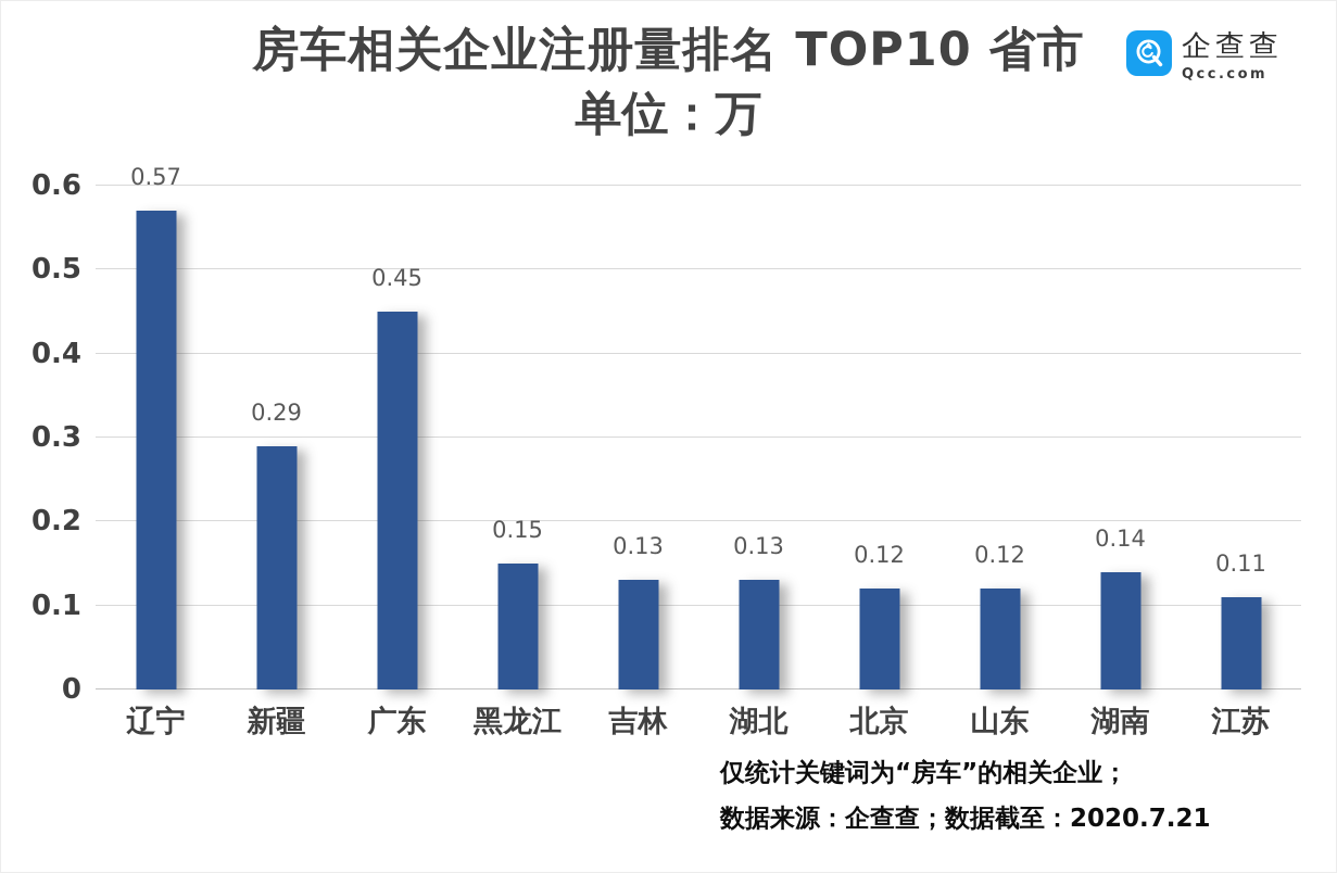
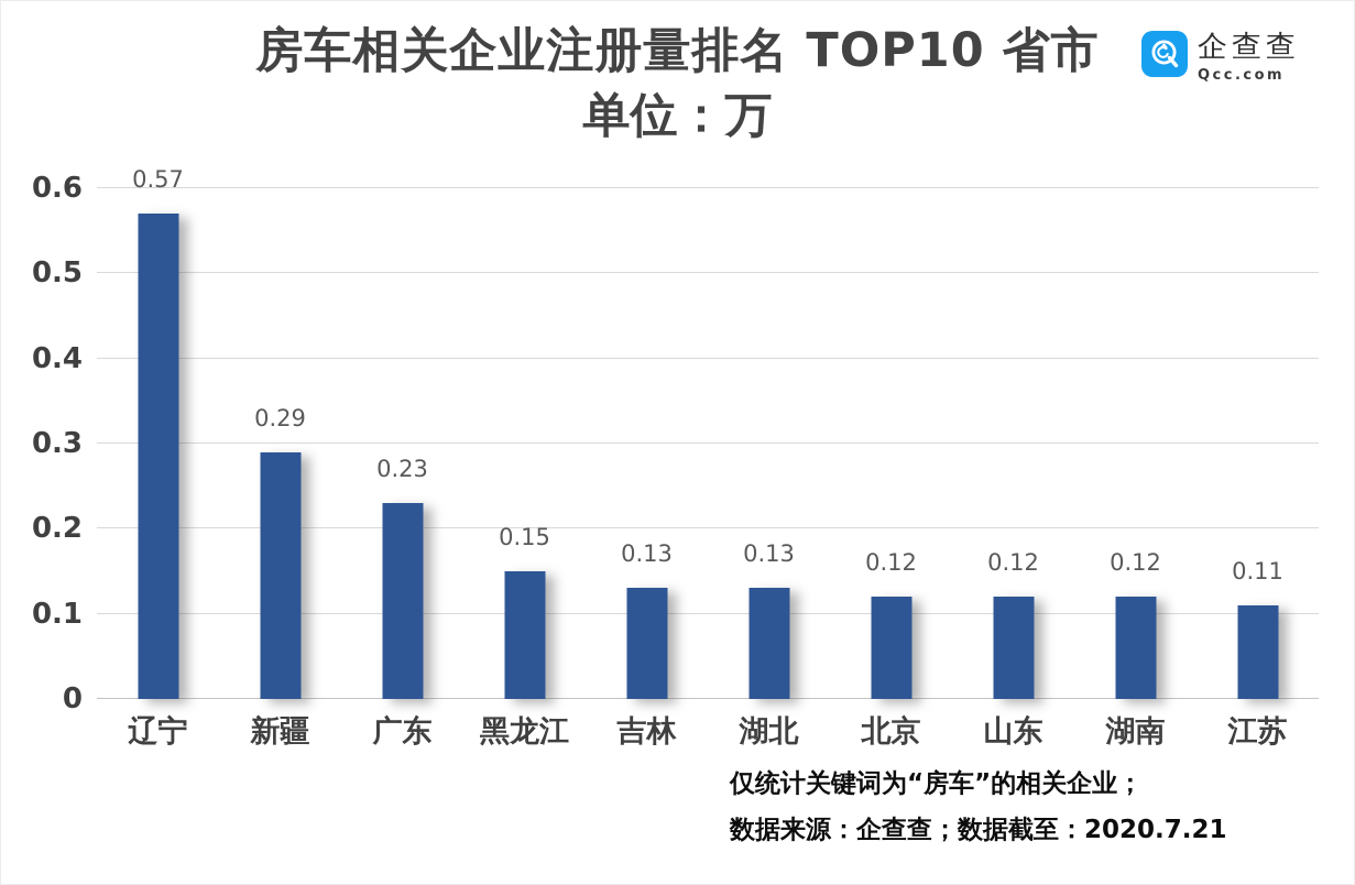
广东: 0.45 -> 0.23
湖南: 0.14 -> 0.12
